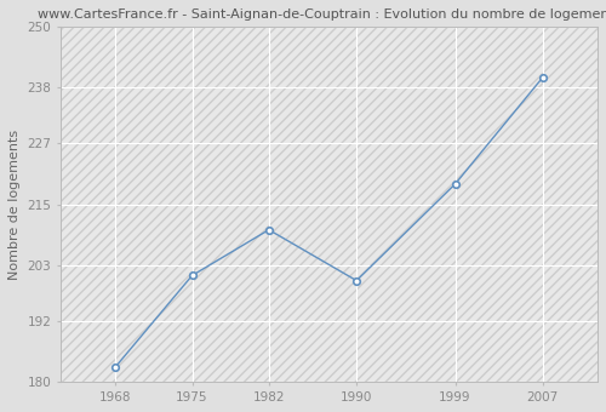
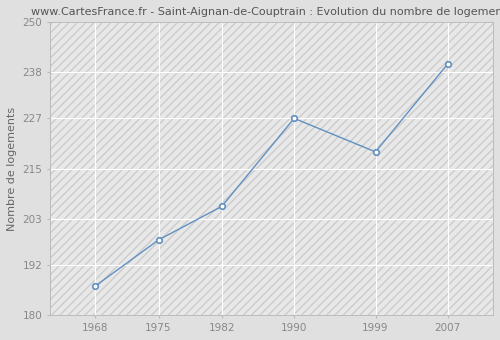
1968: 183 -> 187
1975: 201 -> 198
1982: 210 -> 206
1990: 200 -> 227
